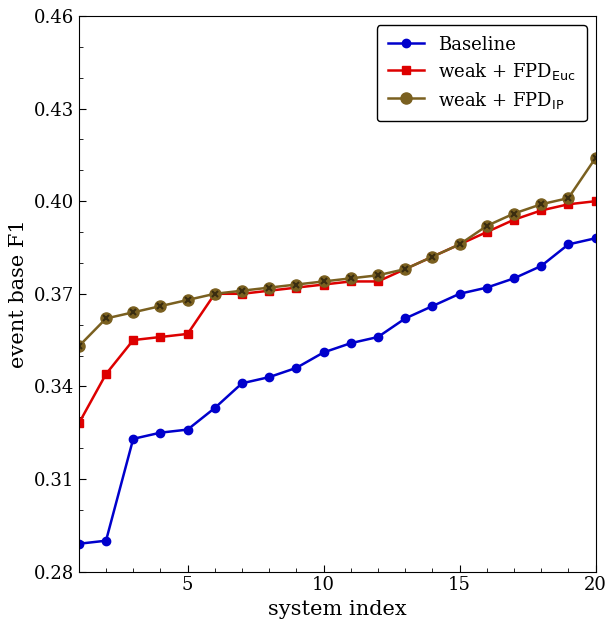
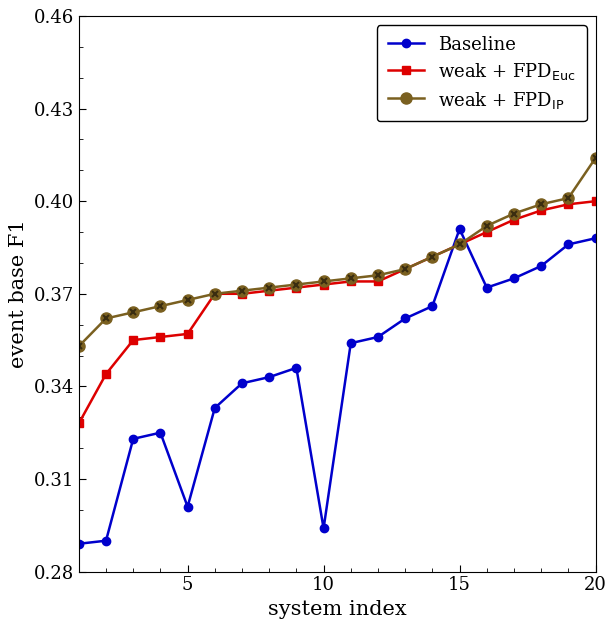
Baseline/5: 0.326 -> 0.301
Baseline/10: 0.351 -> 0.294
Baseline/15: 0.370 -> 0.391
